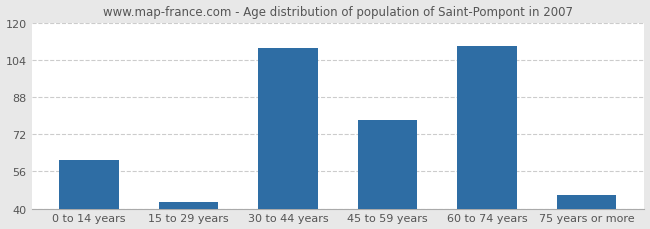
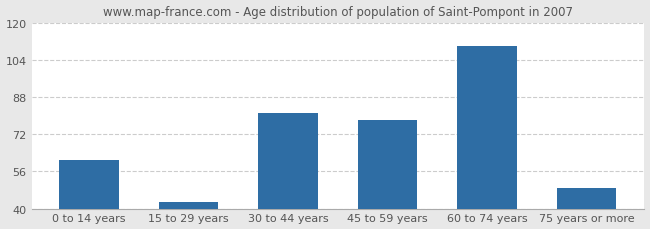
30 to 44 years: 109 -> 81
75 years or more: 46 -> 49
